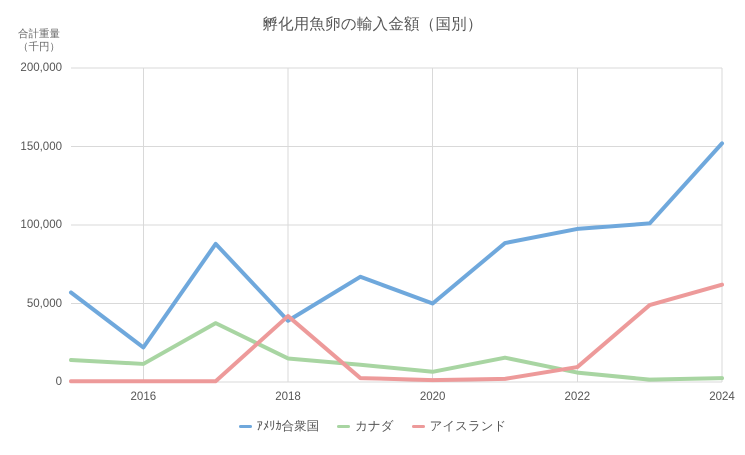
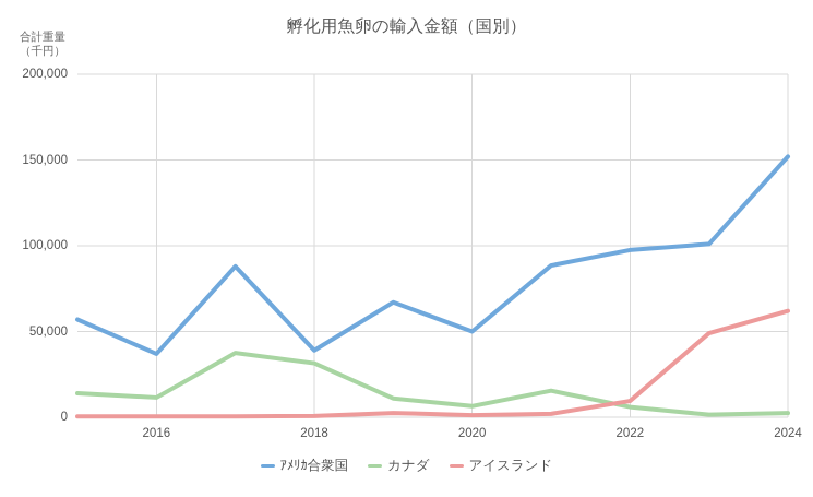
ｱﾒﾘｶ合衆国/2016: 22000 -> 37000
カナダ/2018: 15000 -> 32000
アイスランド/2018: 42000 -> 1000
